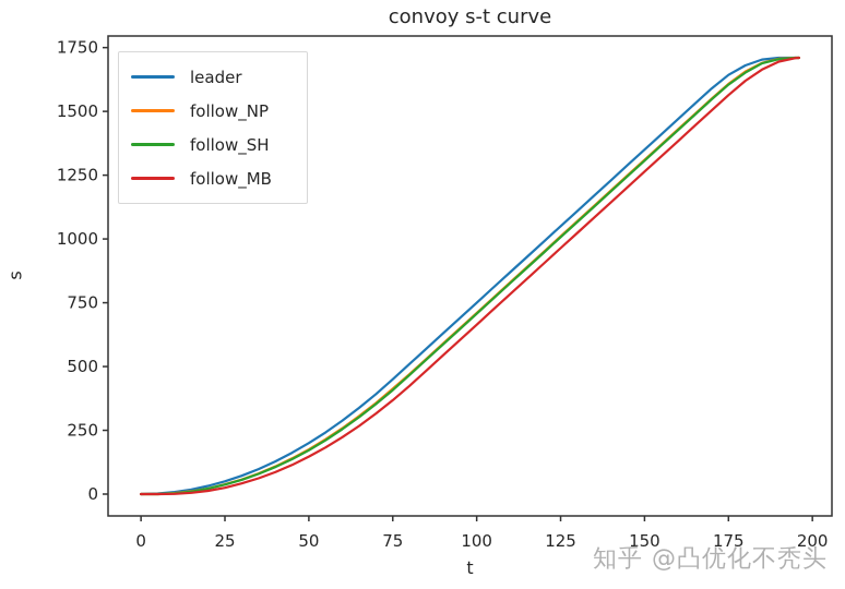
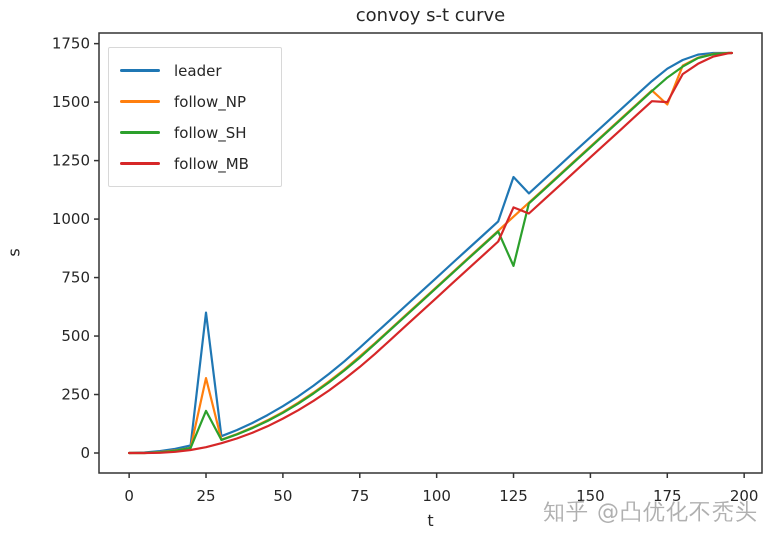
leader/25: 50 -> 600
follow_NP/25: 40 -> 320
follow_SH/25: 40 -> 180
leader/125: 1050 -> 1180
follow_SH/125: 1010 -> 800
follow_MB/125: 960 -> 1050
follow_NP/175: 1610 -> 1490
follow_MB/175: 1560 -> 1500
